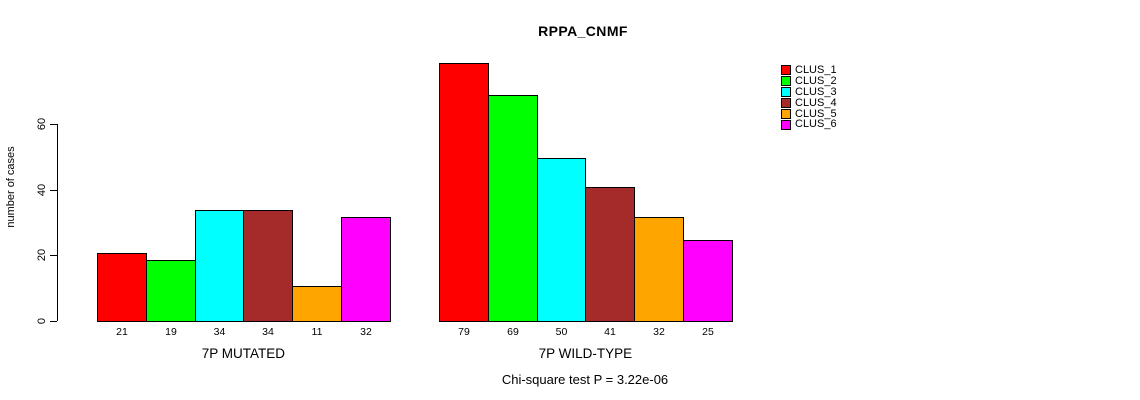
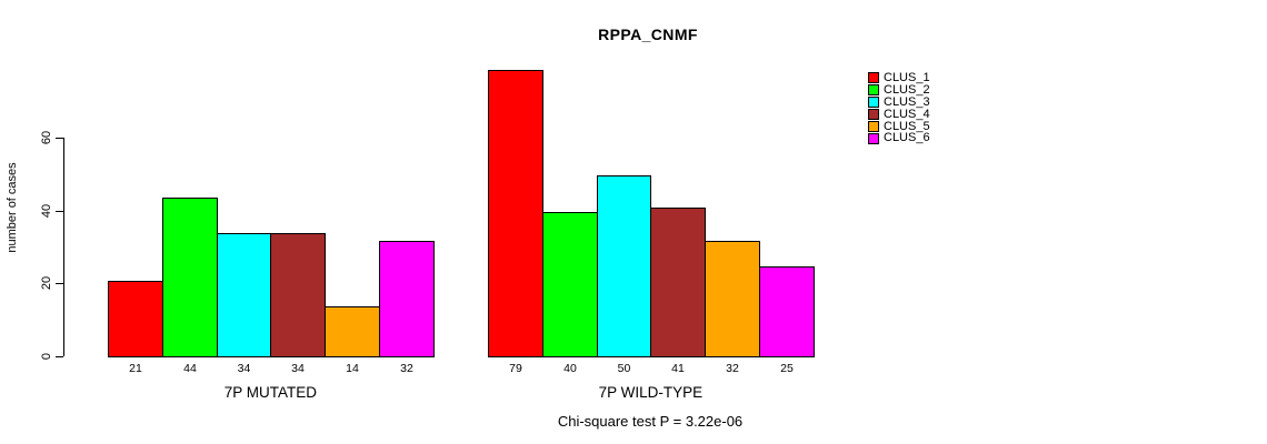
CLUS_2/7P MUTATED: 19 -> 44
CLUS_5/7P MUTATED: 11 -> 14
CLUS_2/7P WILD-TYPE: 69 -> 40
